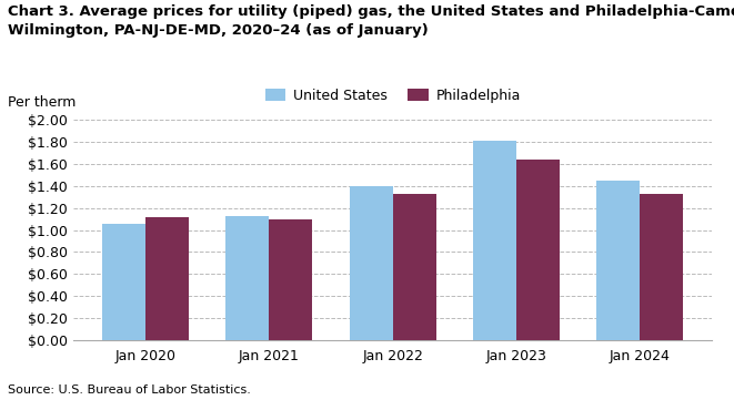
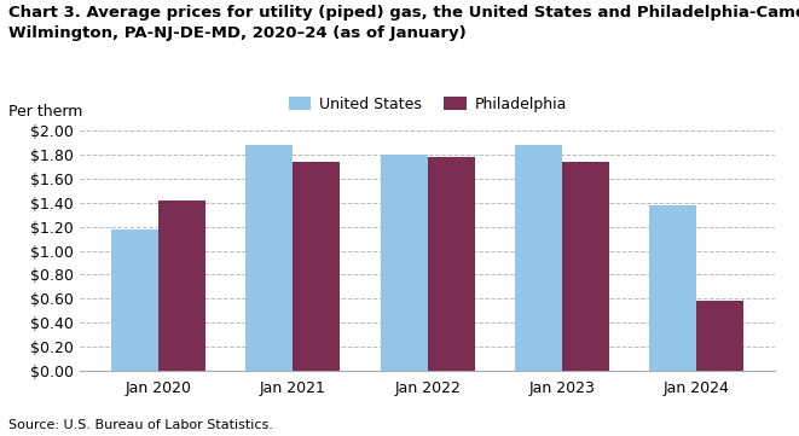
United States/Jan 2020: $1.06 -> $1.18
Philadelphia/Jan 2020: $1.12 -> $1.42
United States/Jan 2021: $1.13 -> $1.88
Philadelphia/Jan 2021: $1.10 -> $1.74
United States/Jan 2022: $1.40 -> $1.80
Philadelphia/Jan 2022: $1.33 -> $1.78
United States/Jan 2023: $1.81 -> $1.88
Philadelphia/Jan 2023: $1.64 -> $1.74
United States/Jan 2024: $1.45 -> $1.38
Philadelphia/Jan 2024: $1.33 -> $0.58
